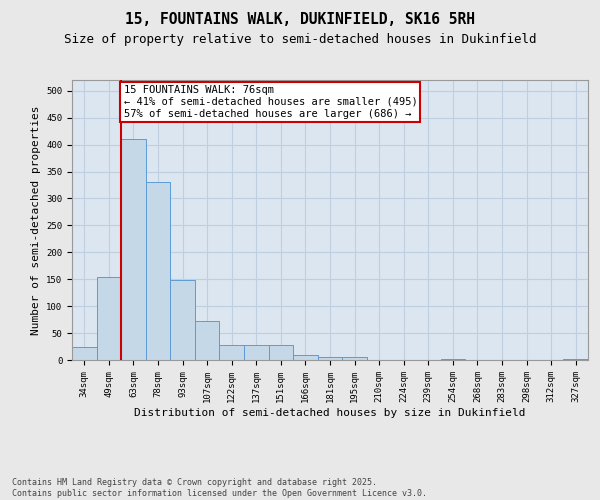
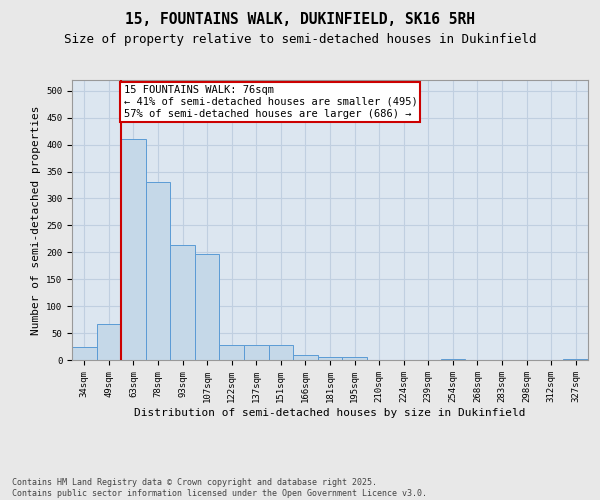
49sqm: 155 -> 66
93sqm: 148 -> 214
107sqm: 72 -> 196
